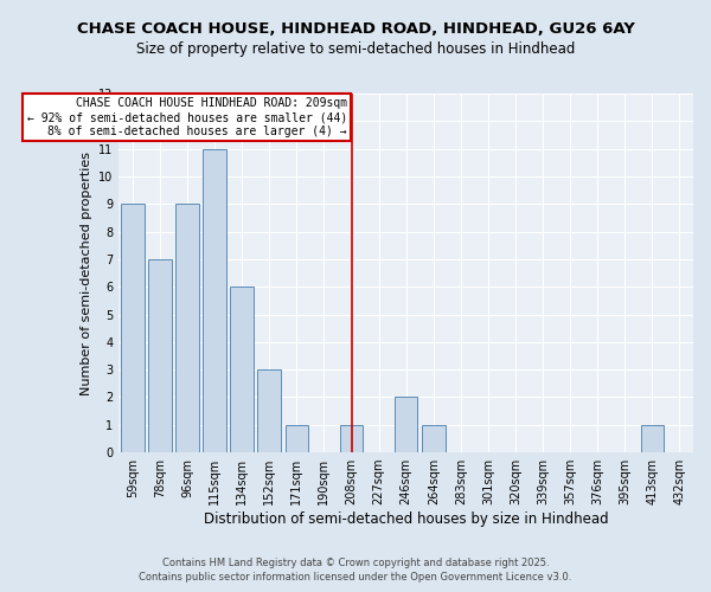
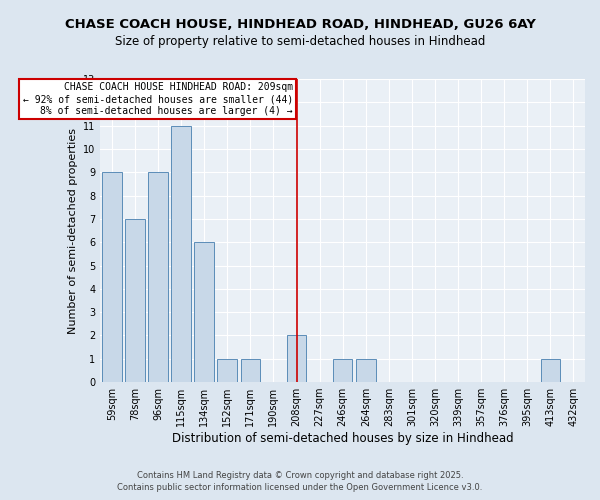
152sqm: 3 -> 1
208sqm: 1 -> 2
246sqm: 2 -> 1
